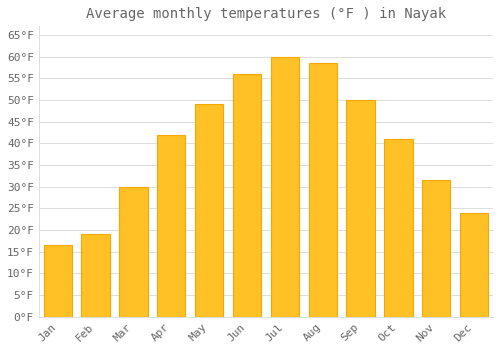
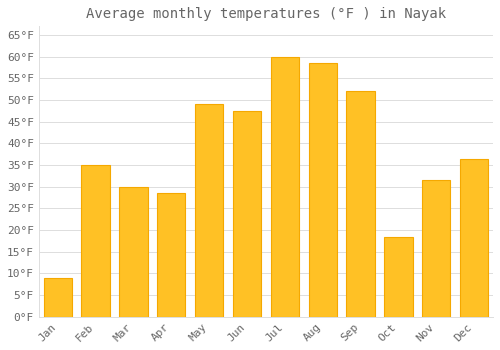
Jan: 16.5°F -> 9.0°F
Feb: 19.0°F -> 35.0°F
Apr: 42.0°F -> 28.5°F
Jun: 56.0°F -> 47.5°F
Sep: 50.0°F -> 52.0°F
Oct: 41.0°F -> 18.5°F
Dec: 24.0°F -> 36.5°F
